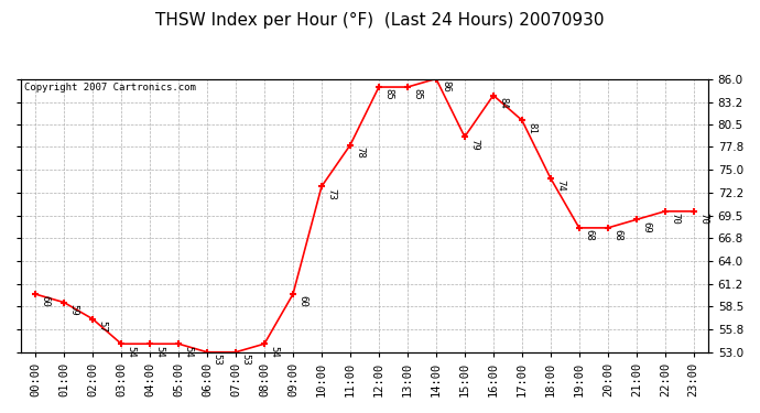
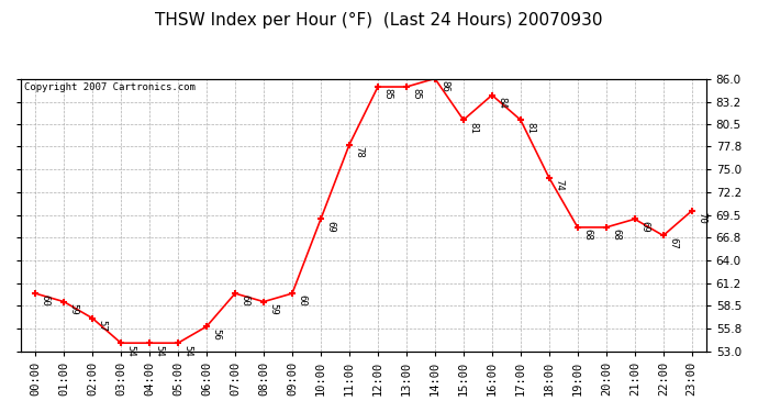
06:00: 53 -> 56
07:00: 53 -> 60
08:00: 54 -> 59
10:00: 73 -> 69
15:00: 79 -> 81
22:00: 70 -> 67
